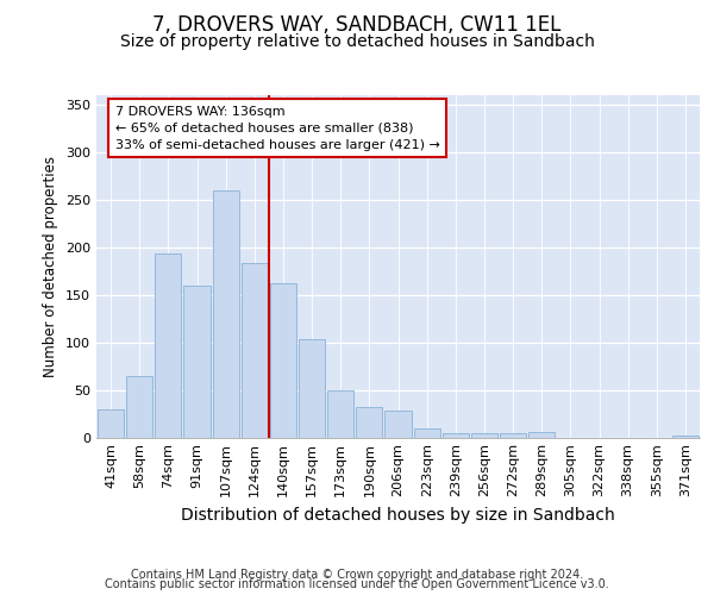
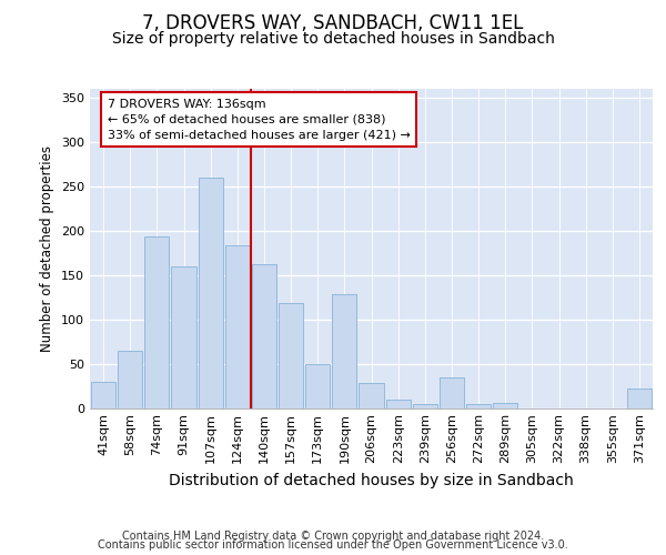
157sqm: 103 -> 118
190sqm: 32 -> 128
256sqm: 5 -> 34
371sqm: 2 -> 22
